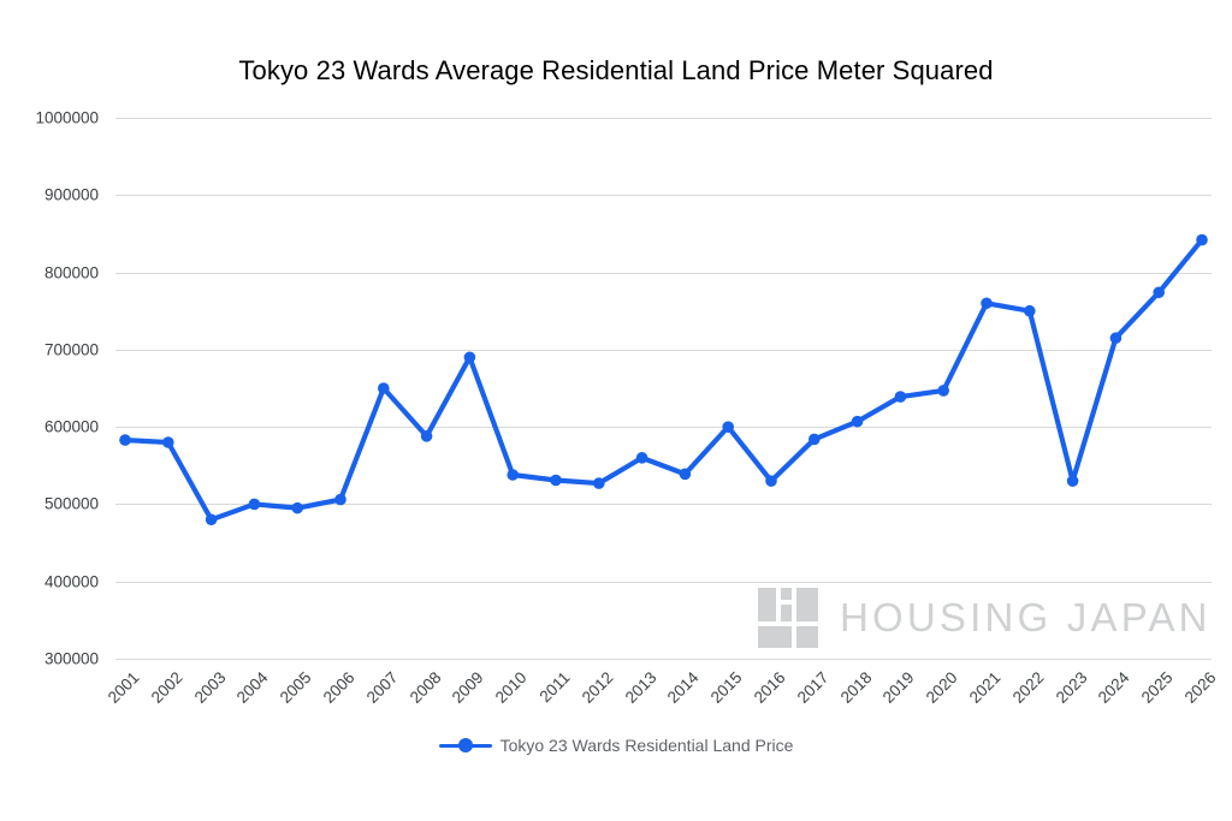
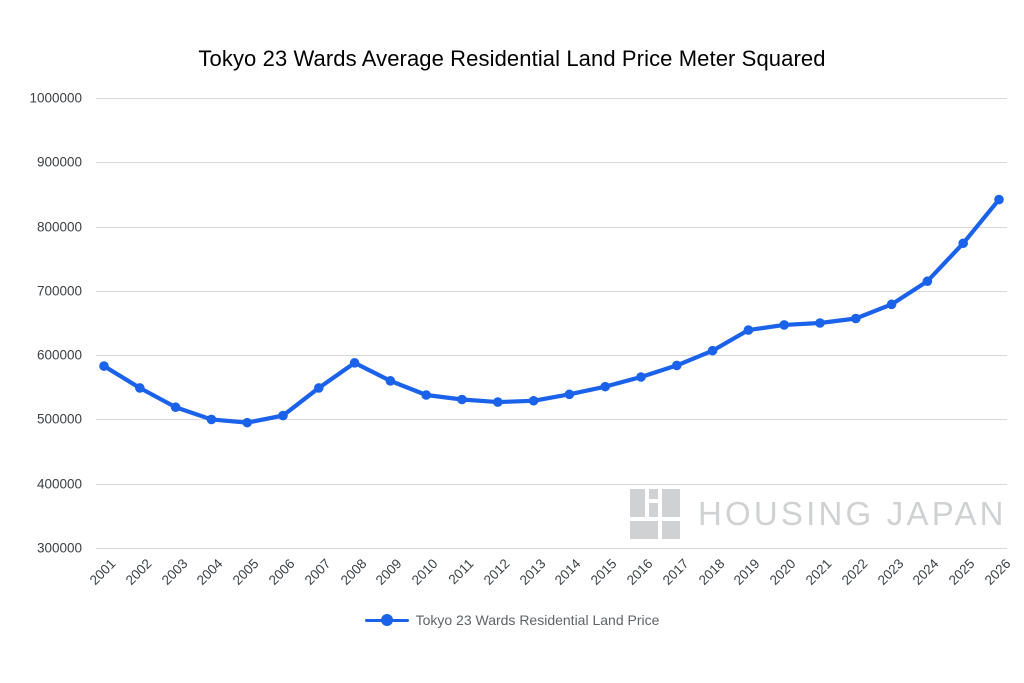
2002: 580000 -> 550000
2003: 480000 -> 520000
2007: 650000 -> 550000
2009: 690000 -> 560000
2013: 560000 -> 530000
2015: 600000 -> 550000
2016: 530000 -> 570000
2021: 760000 -> 650000
2022: 750000 -> 660000
2023: 530000 -> 680000
